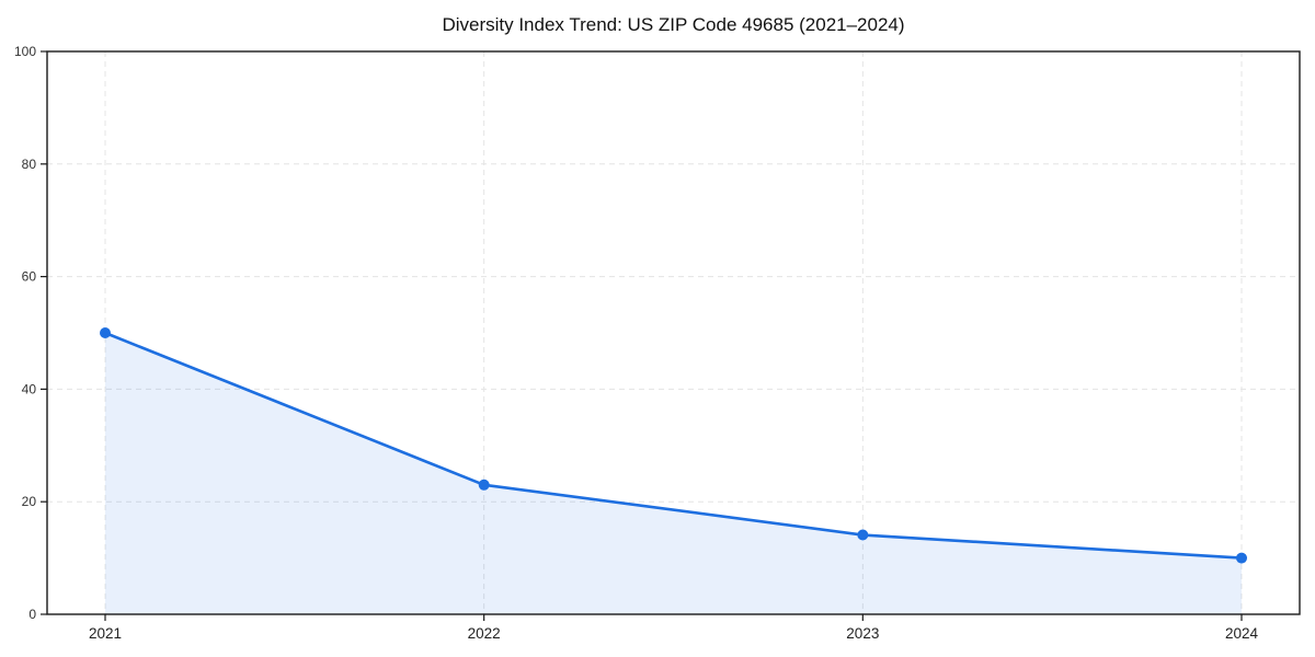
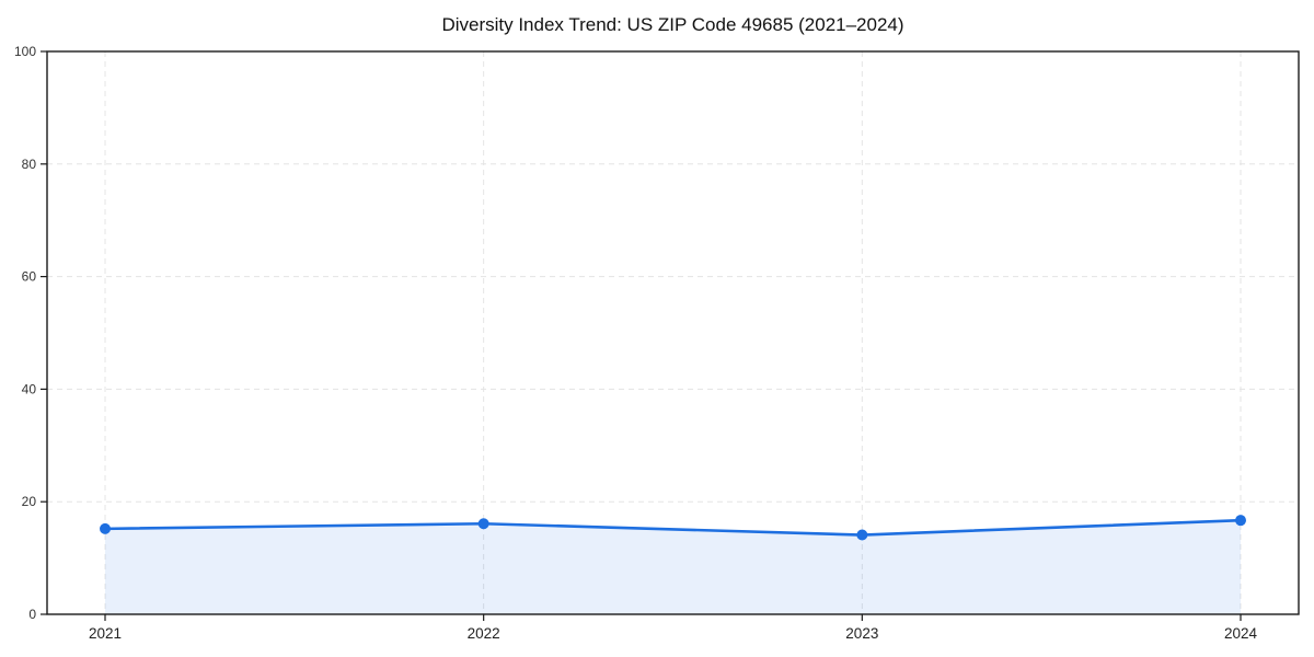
2021: 50 -> 15
2022: 23 -> 16
2024: 10 -> 17
